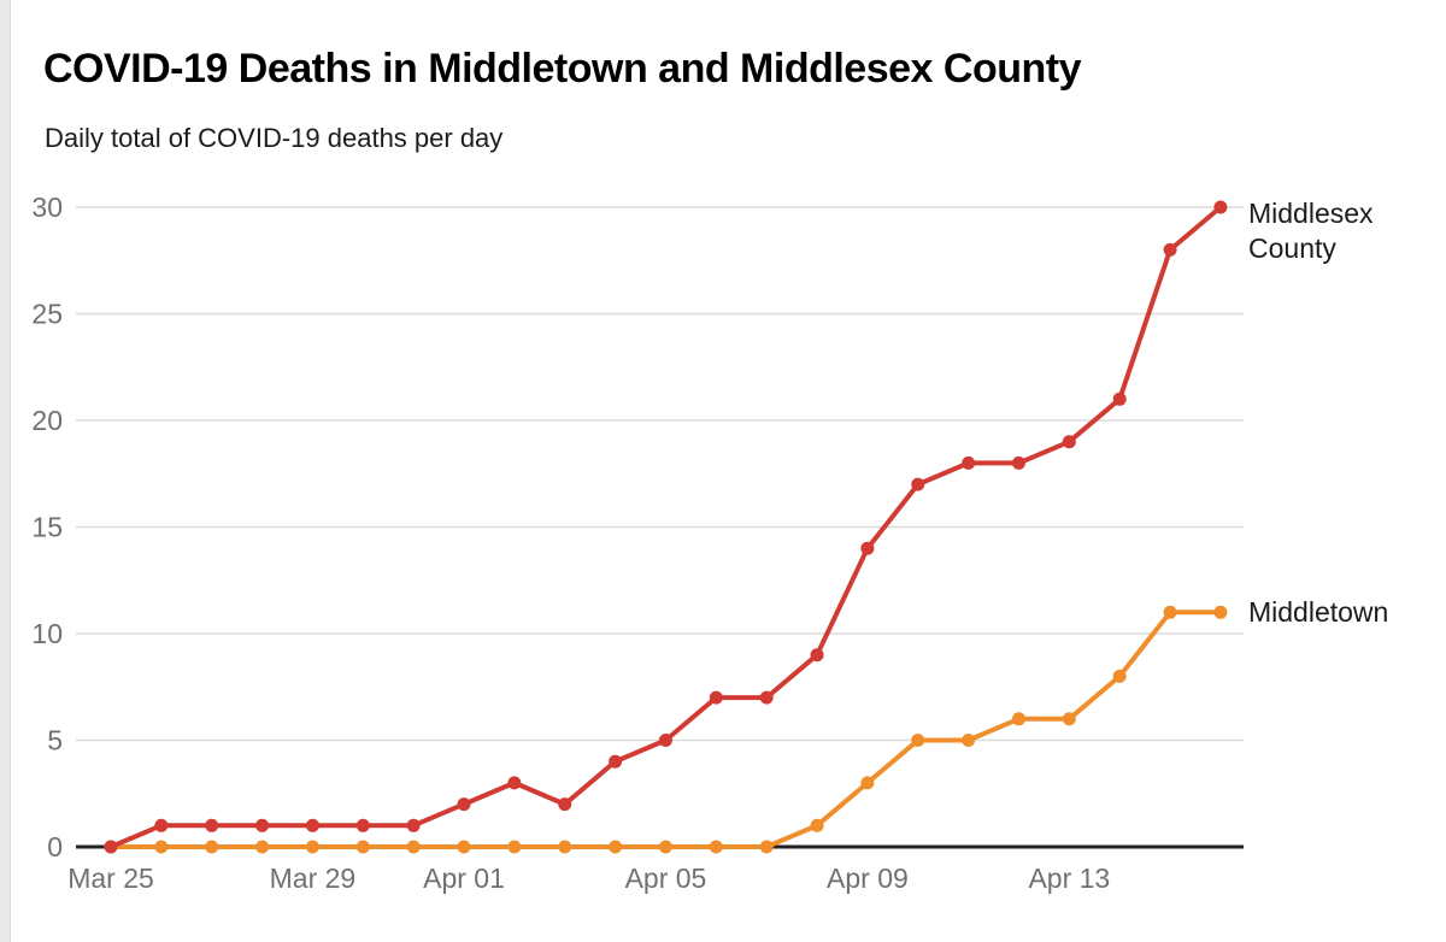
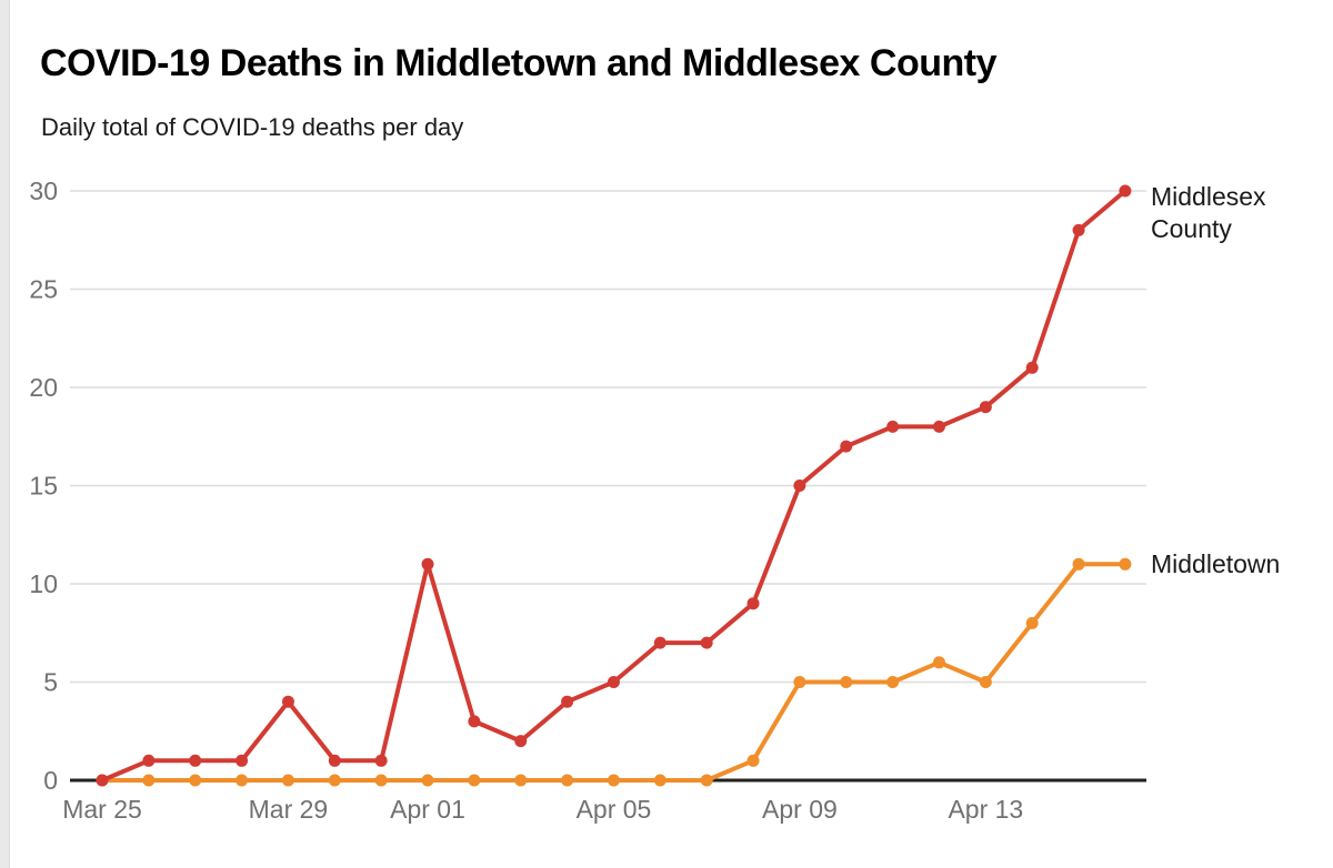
Middlesex County/Mar 29: 1 -> 4
Middlesex County/Apr 01: 2 -> 11
Middlesex County/Apr 09: 14 -> 15
Middletown/Apr 09: 3 -> 5
Middletown/Apr 13: 6 -> 5
